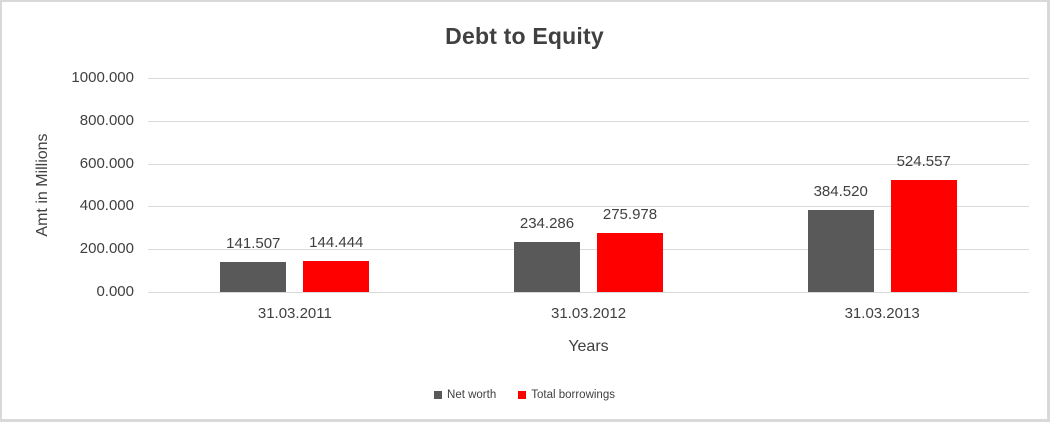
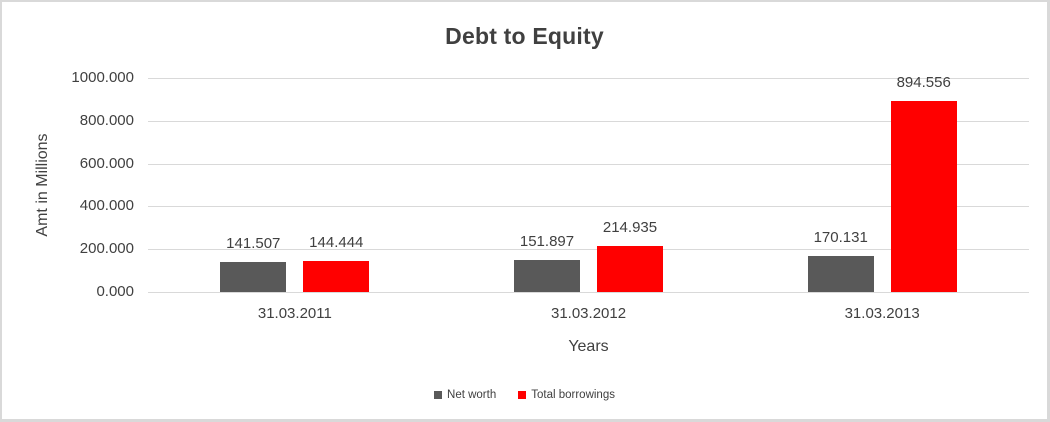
Net worth/31.03.2012: 234.286 -> 151.897
Total borrowings/31.03.2012: 275.978 -> 214.935
Net worth/31.03.2013: 384.520 -> 170.131
Total borrowings/31.03.2013: 524.557 -> 894.556
